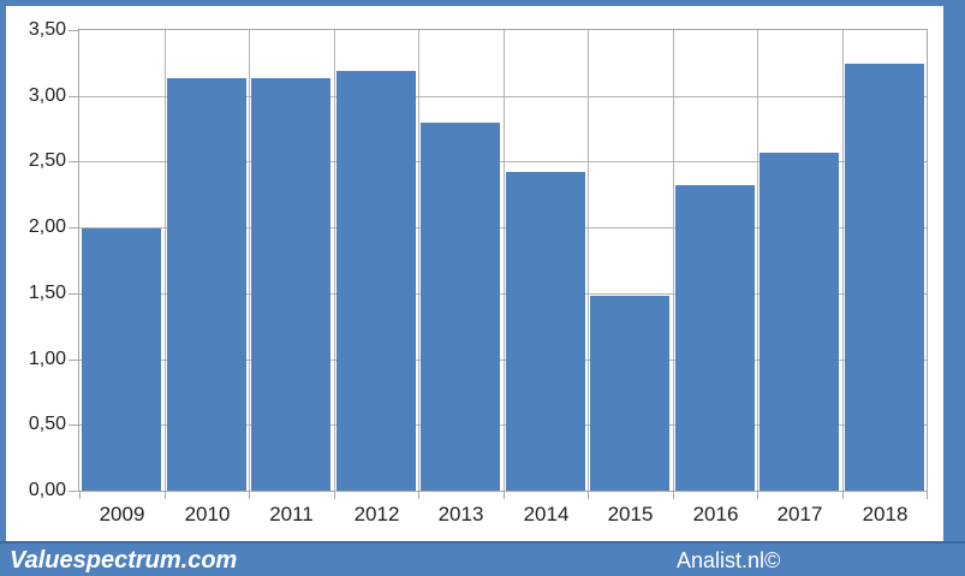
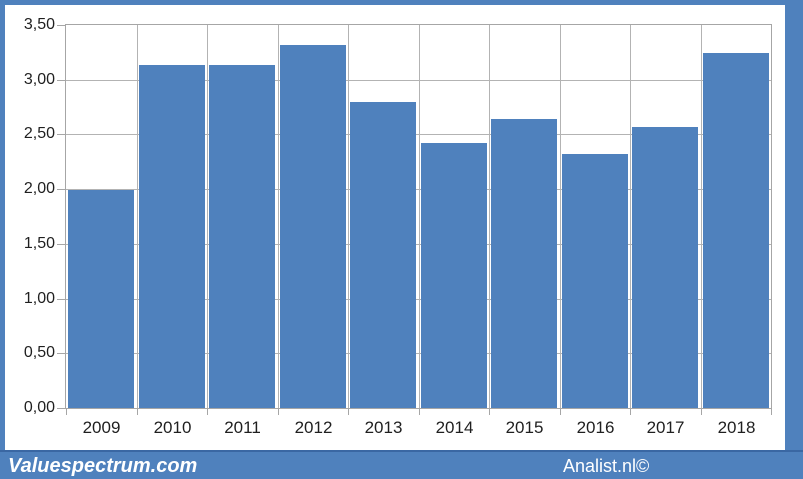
2012: 3,19 -> 3,32
2015: 1,48 -> 2,64
